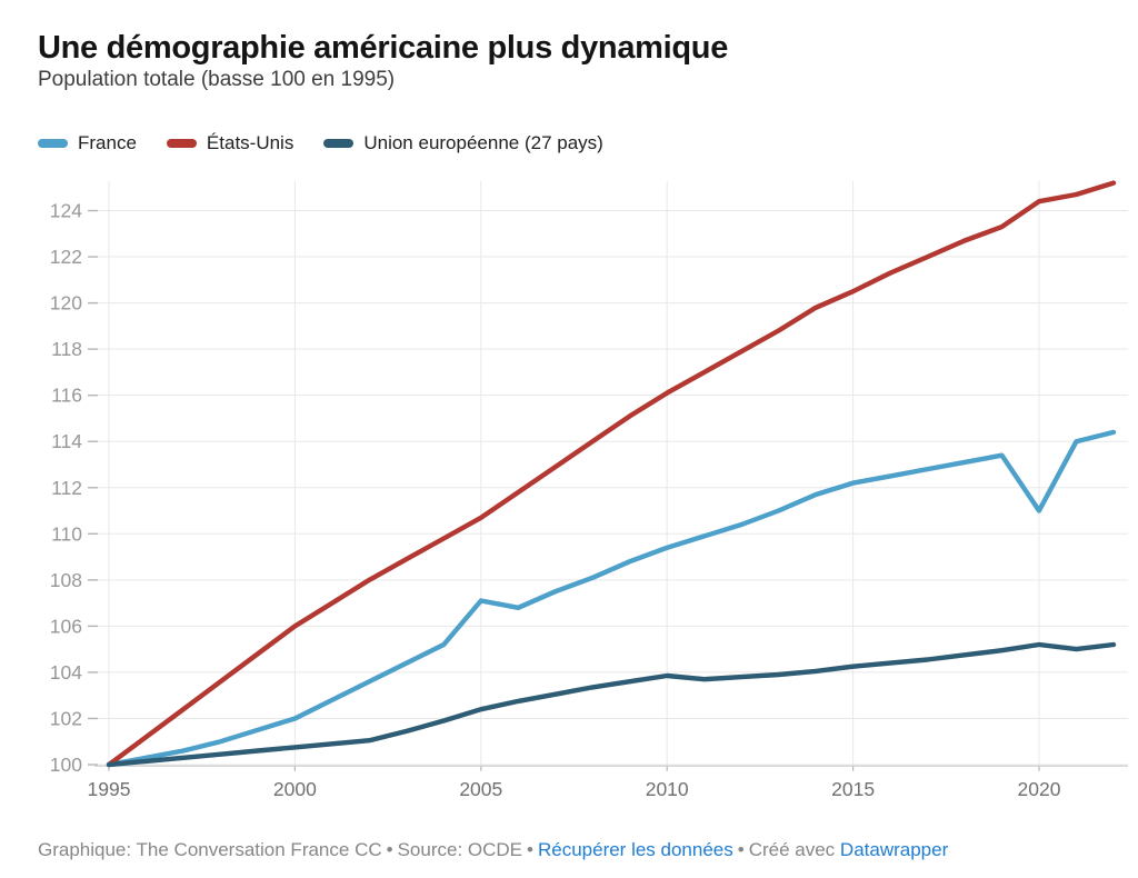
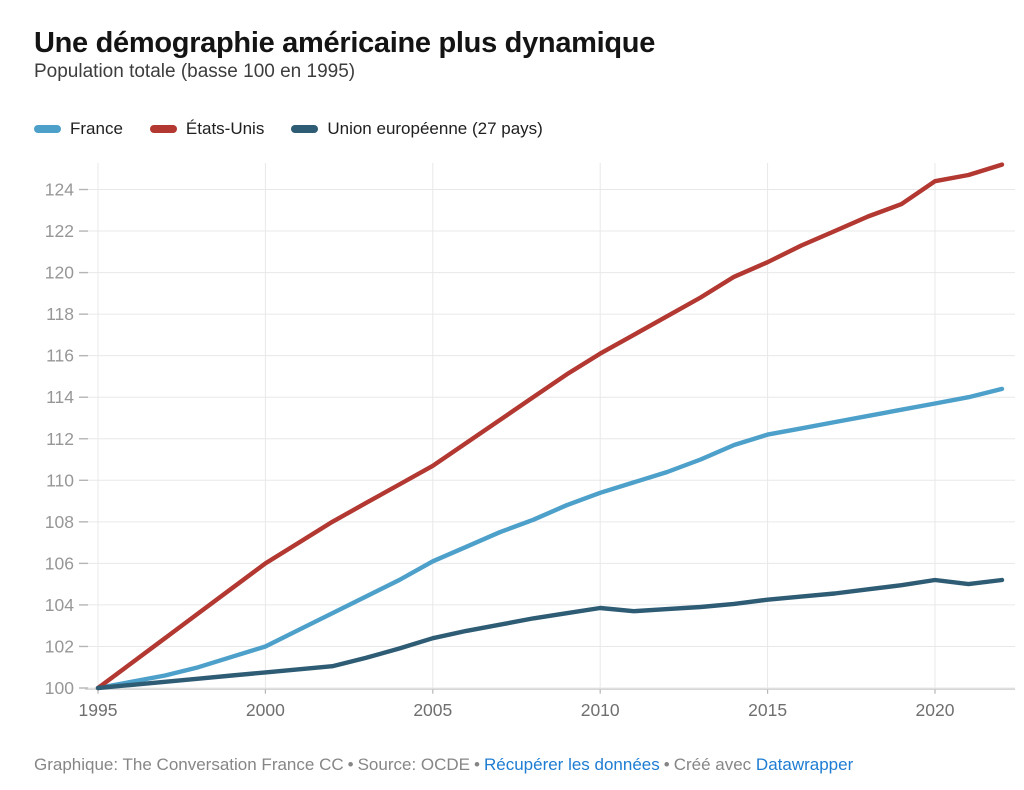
France/2005: 107.1 -> 106.1
France/2020: 111.0 -> 113.7
